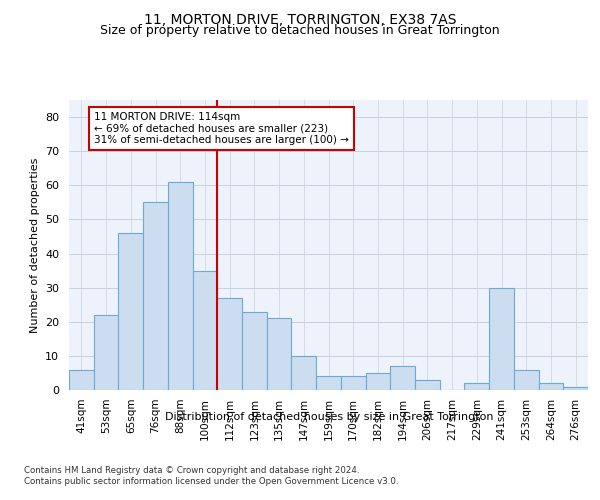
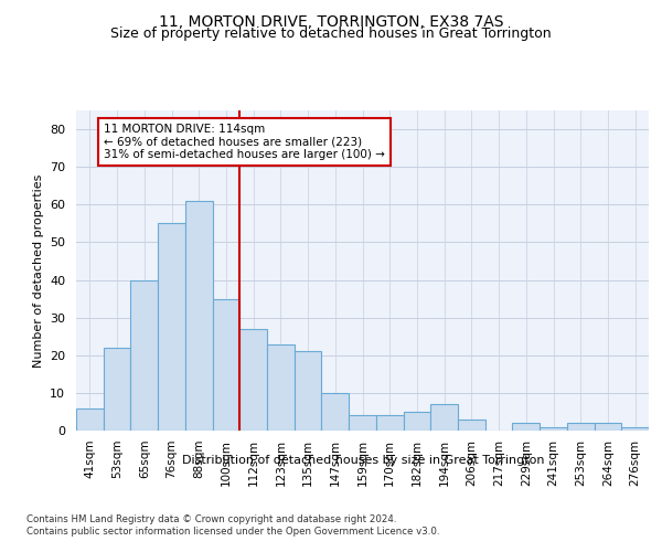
65sqm: 46 -> 40
241sqm: 30 -> 1
253sqm: 6 -> 2
